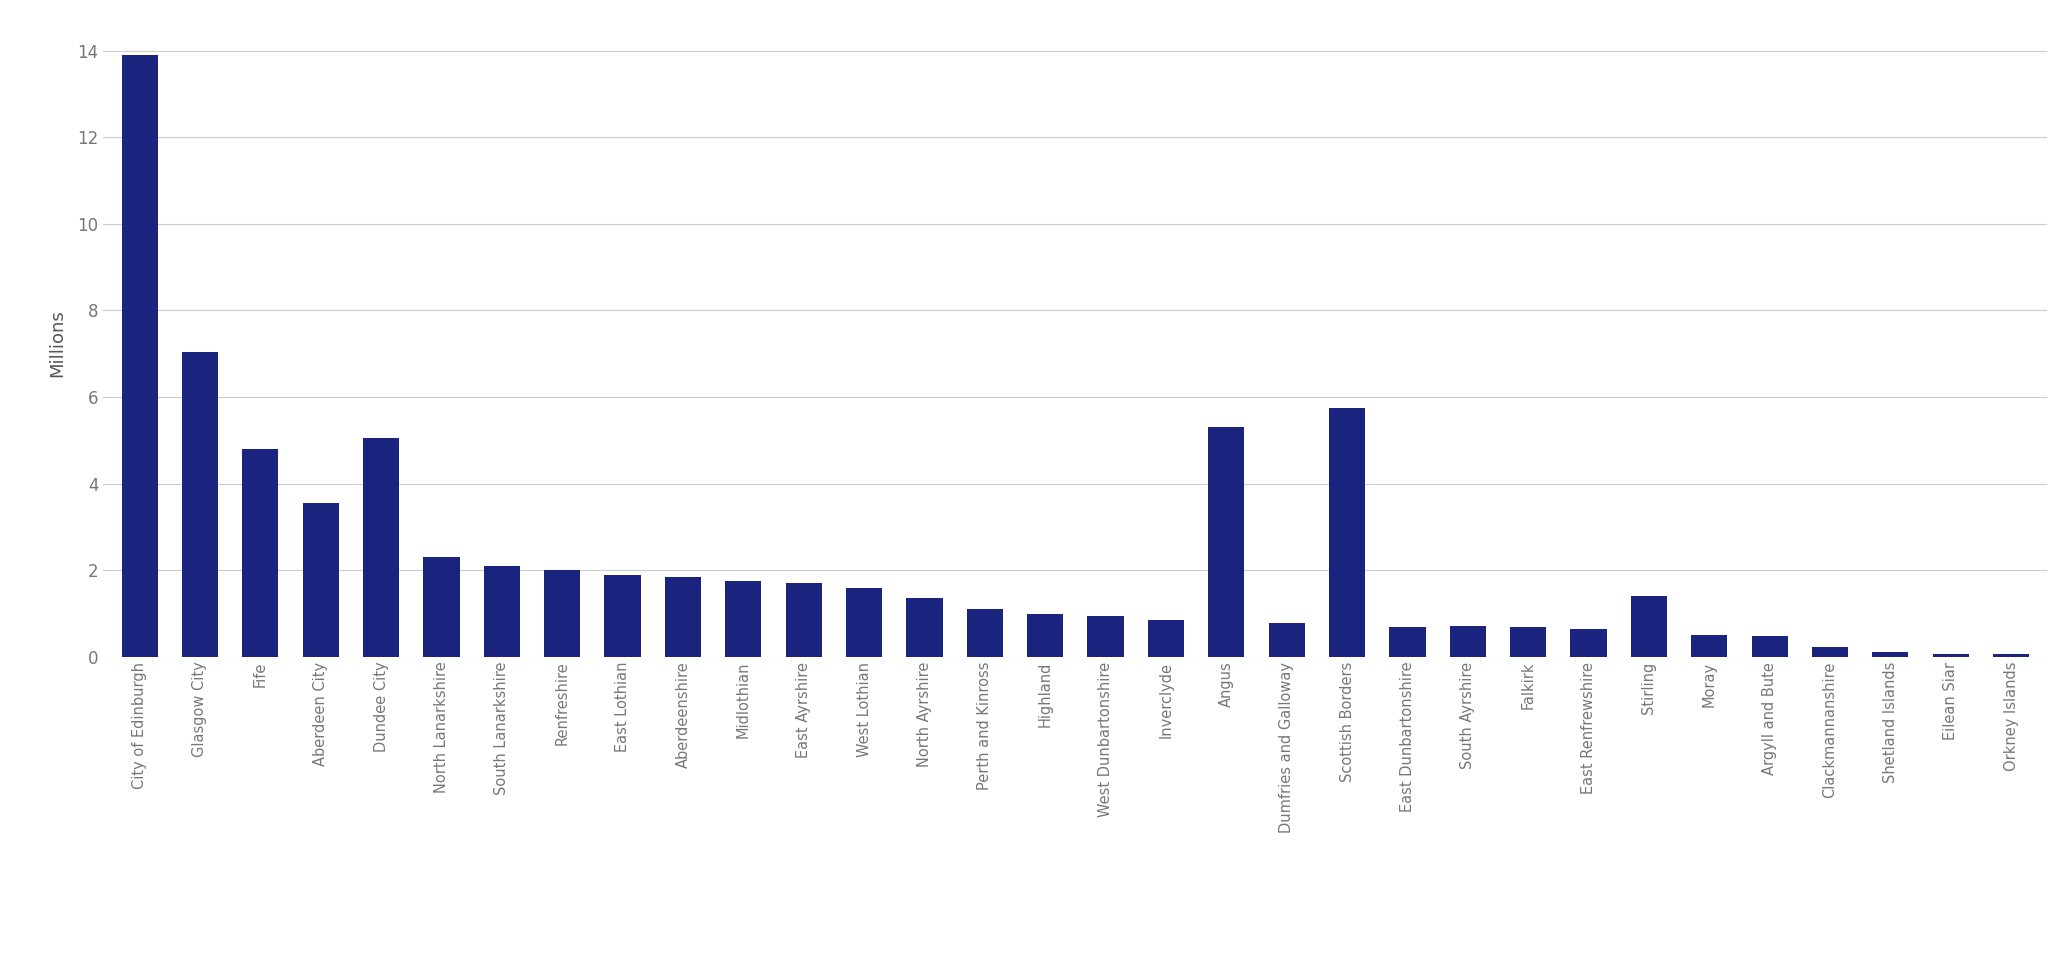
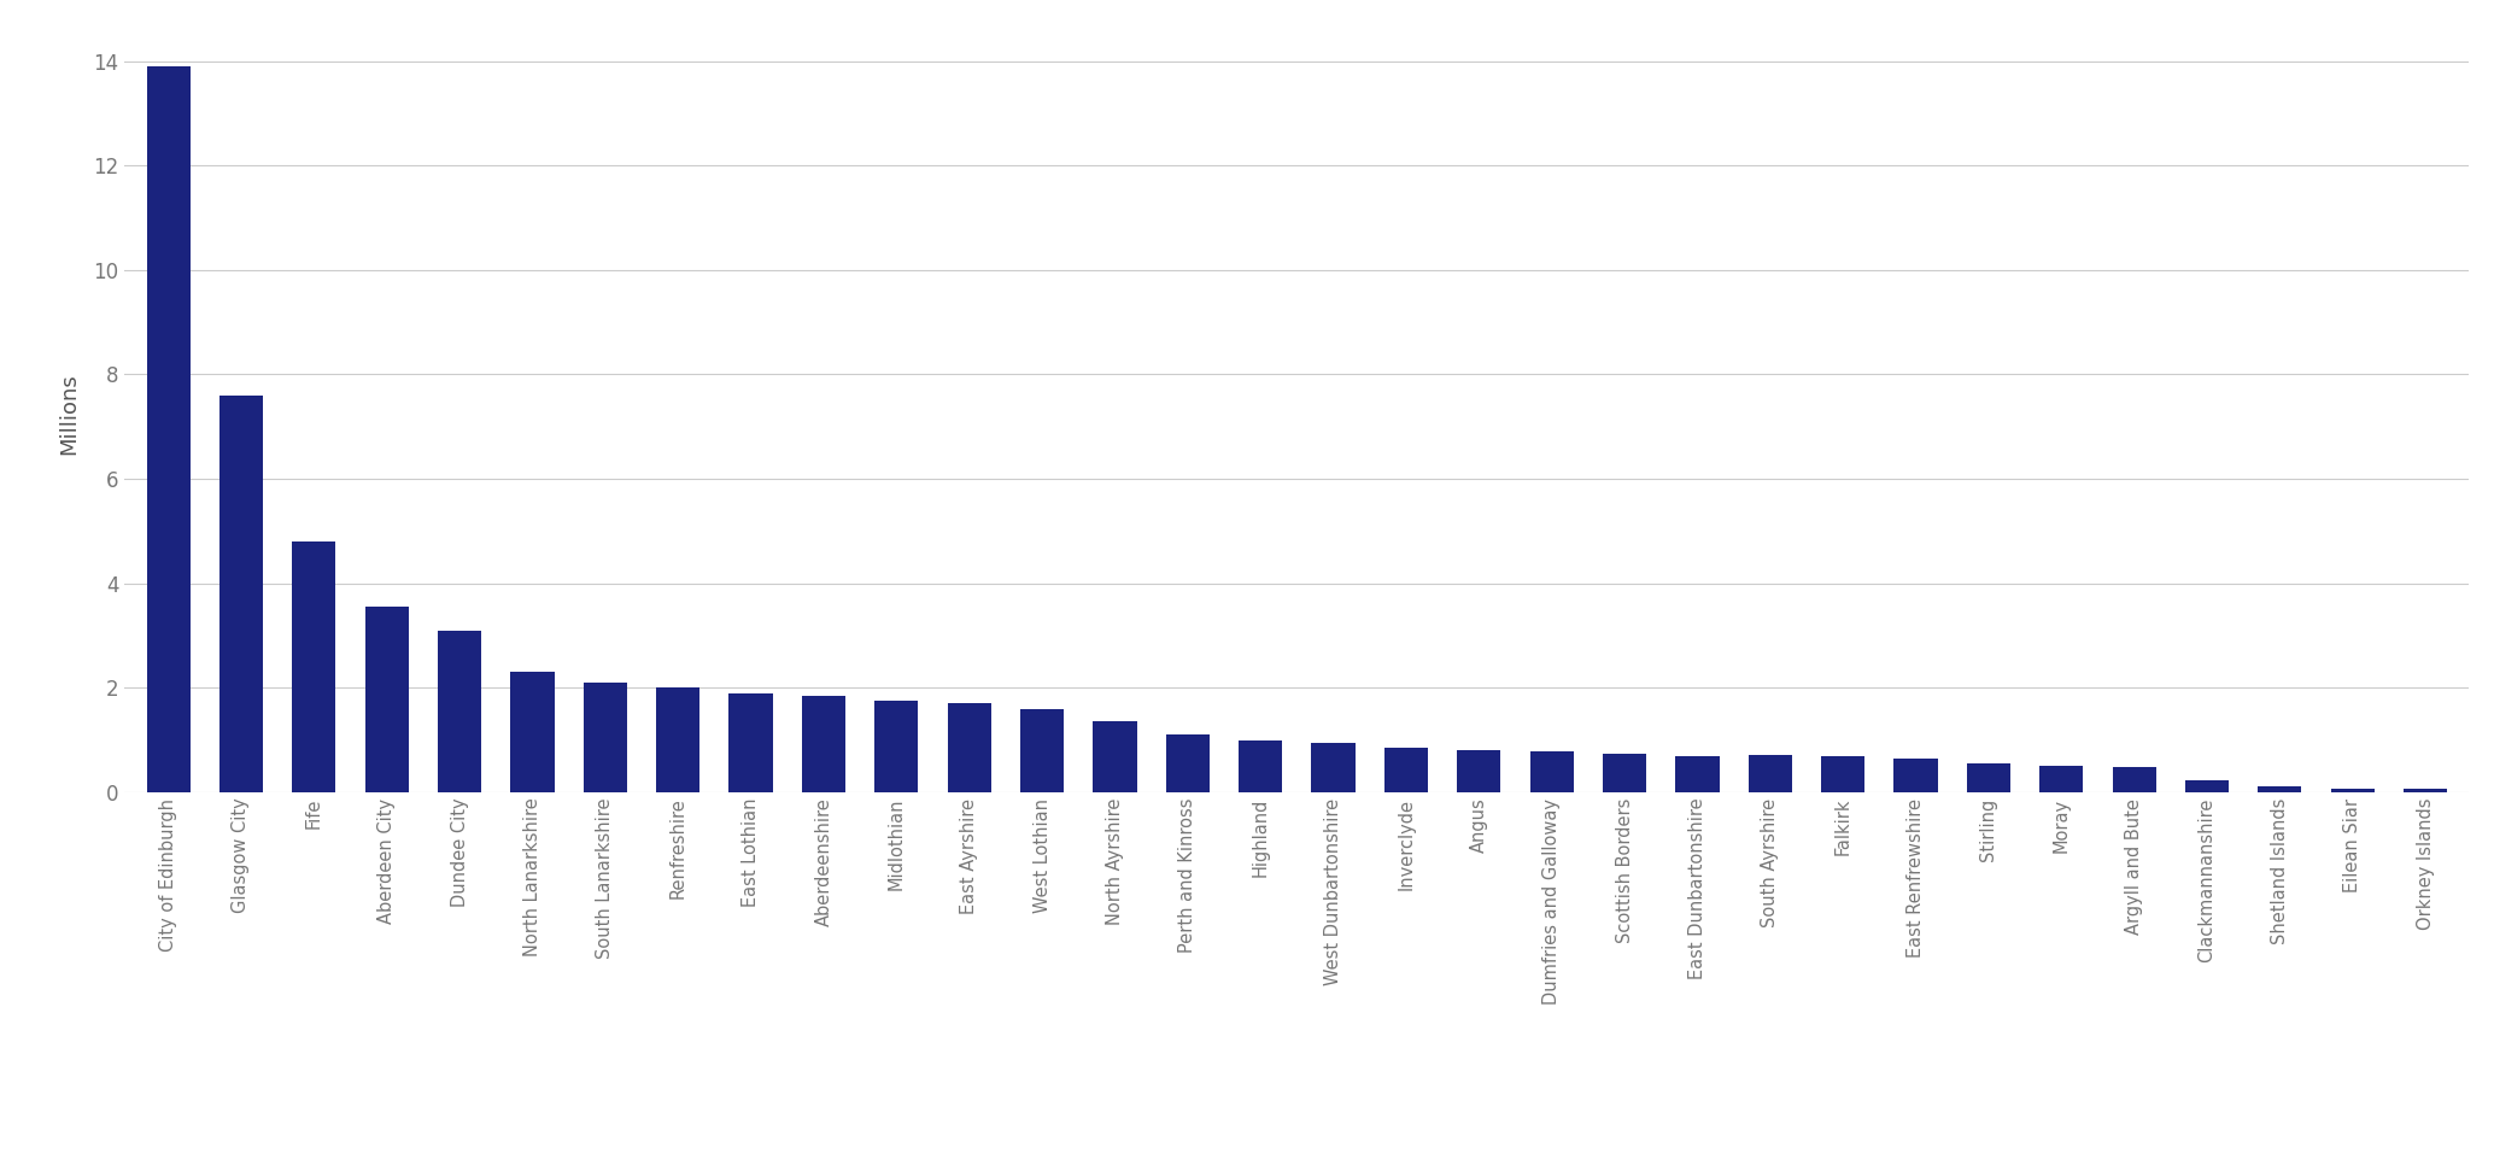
Glasgow City: 7.05 -> 7.60
Dundee City: 5.05 -> 3.10
Angus: 5.30 -> 0.80
Scottish Borders: 5.75 -> 0.73
Stirling: 1.40 -> 0.55
